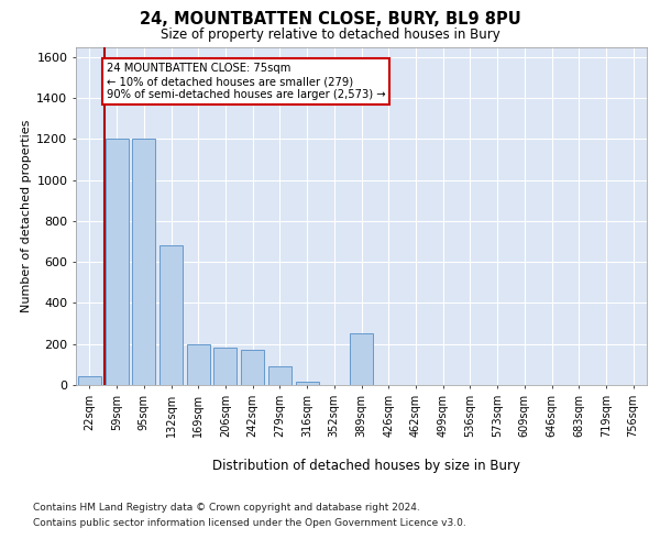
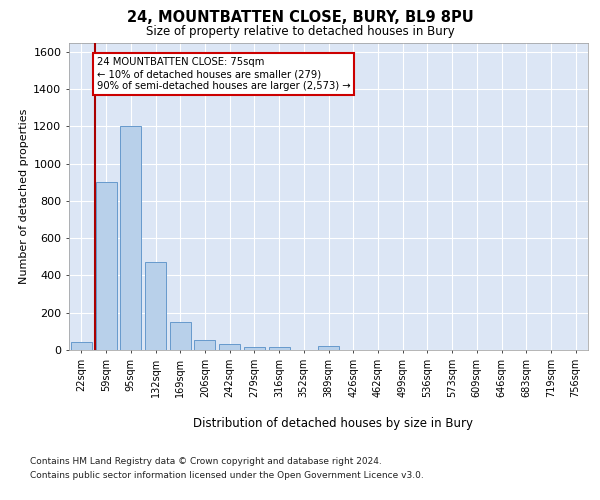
59sqm: 1200 -> 900
132sqm: 680 -> 470
169sqm: 200 -> 150
206sqm: 180 -> 60
242sqm: 170 -> 30
279sqm: 90 -> 20
389sqm: 250 -> 20
